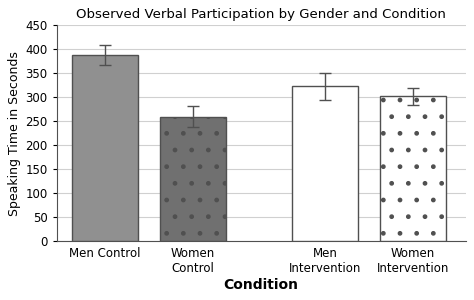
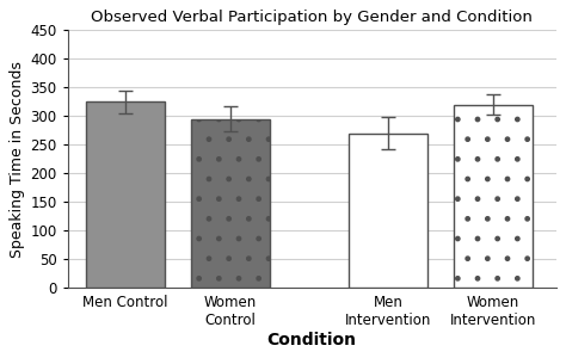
Men Control: 388 -> 325
Women Control: 260 -> 295
Men Intervention: 323 -> 270
Women Intervention: 302 -> 320
